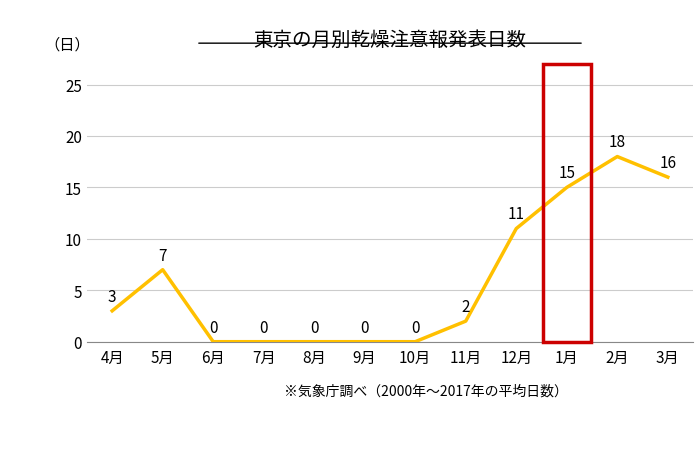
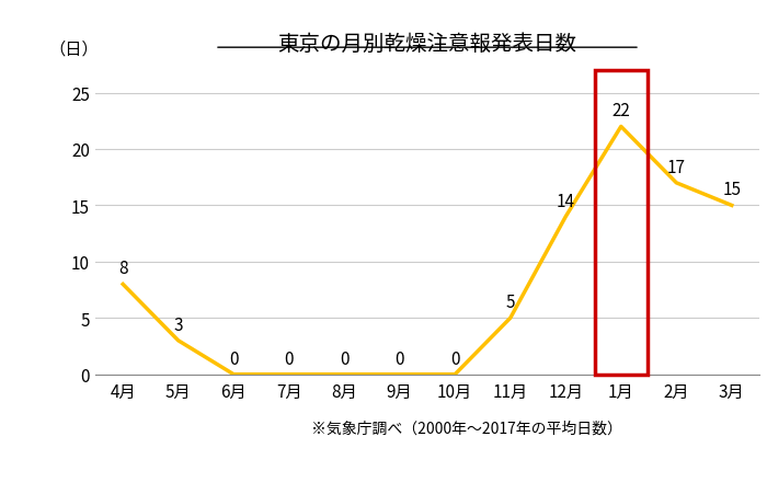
4月: 3 -> 8
5月: 7 -> 3
11月: 2 -> 5
12月: 11 -> 14
1月: 15 -> 22
2月: 18 -> 17
3月: 16 -> 15
